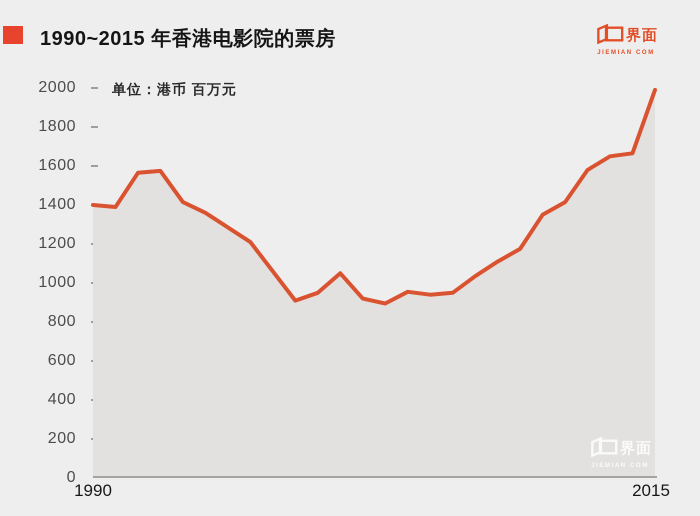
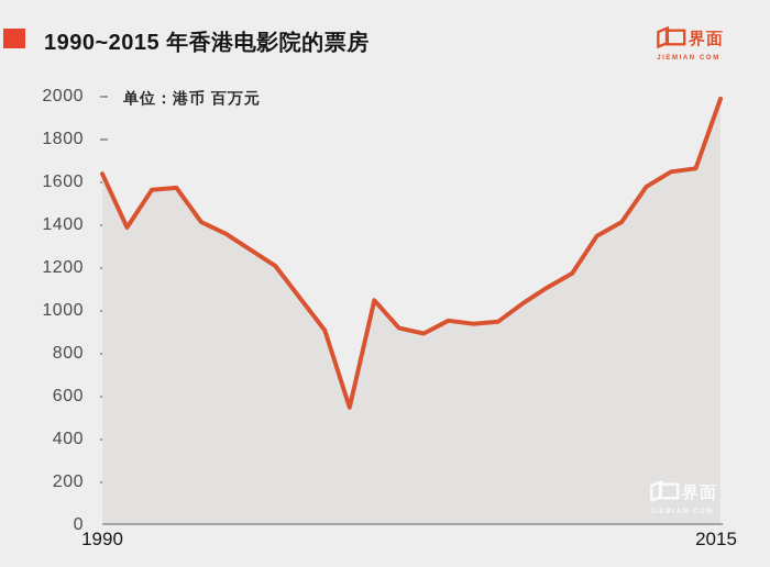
1990: 1400 -> 1640
2000: 950 -> 550
